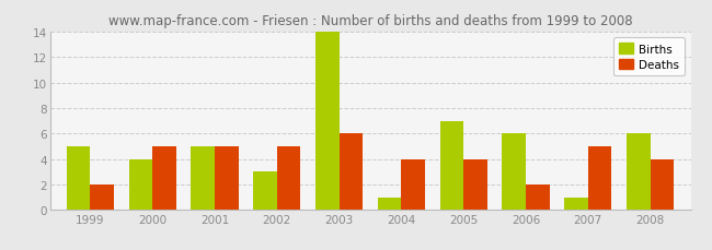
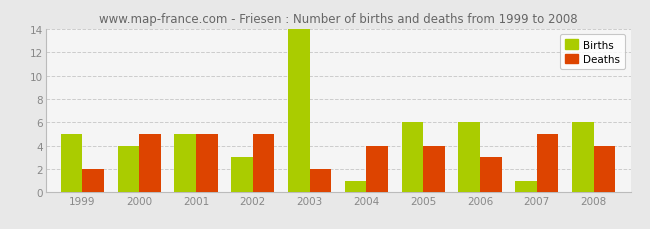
Deaths/2003: 6 -> 2
Births/2005: 7 -> 6
Deaths/2006: 2 -> 3
